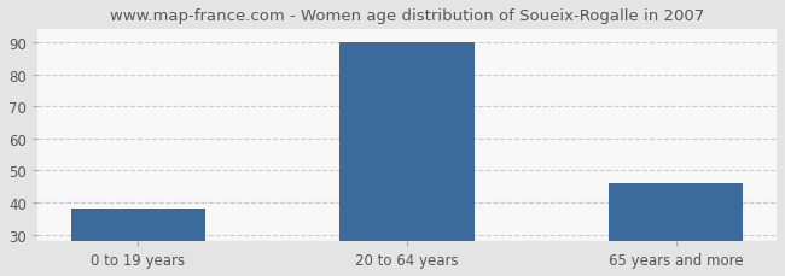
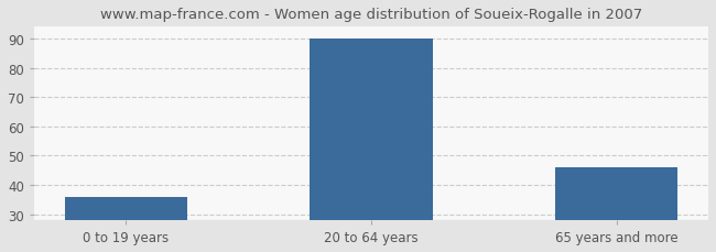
0 to 19 years: 38 -> 36
